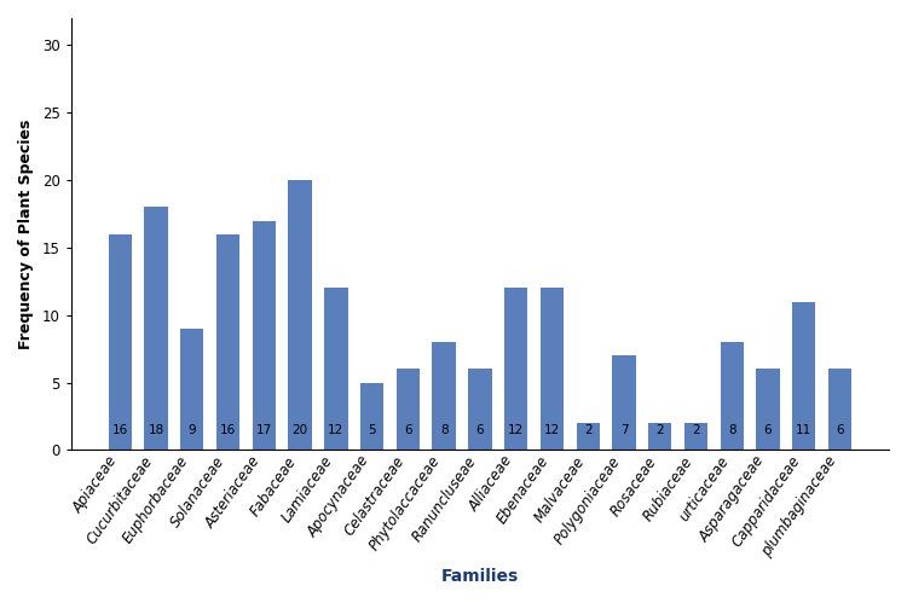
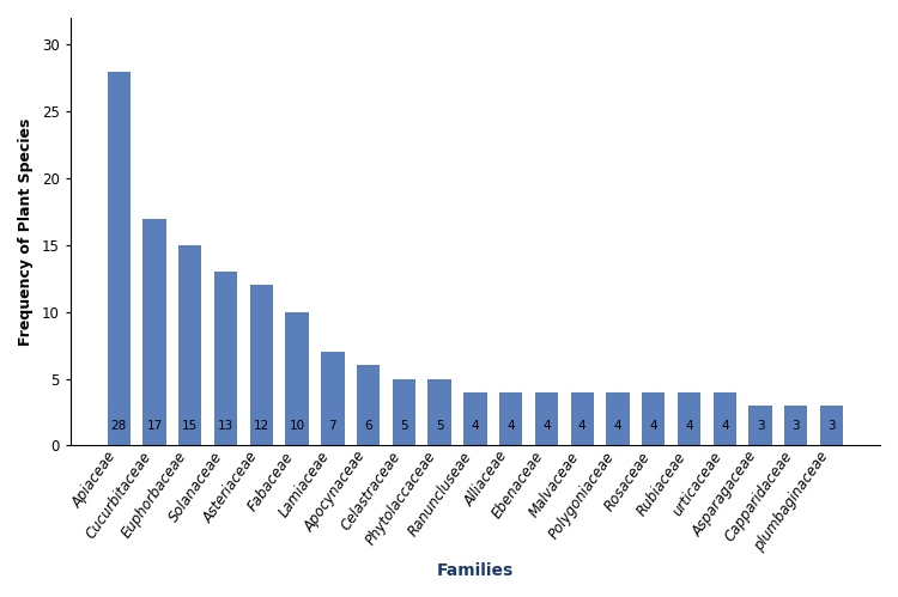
Apiaceae: 16 -> 28
Cucurbitaceae: 18 -> 17
Euphorbaceae: 9 -> 15
Solanaceae: 16 -> 13
Asteriaceae: 17 -> 12
Fabaceae: 20 -> 10
Lamiaceae: 12 -> 7
Apocynaceae: 5 -> 6
Celastraceae: 6 -> 5
Phytolaccaceae: 8 -> 5
Ranuncluseae: 6 -> 4
Alliaceae: 12 -> 4
Ebenaceae: 12 -> 4
Malvaceae: 2 -> 4
Polygoniaceae: 7 -> 4
Rosaceae: 2 -> 4
Rubiaceae: 2 -> 4
urticaceae: 8 -> 4
Asparagaceae: 6 -> 3
Capparidaceae: 11 -> 3
plumbaginaceae: 6 -> 3
